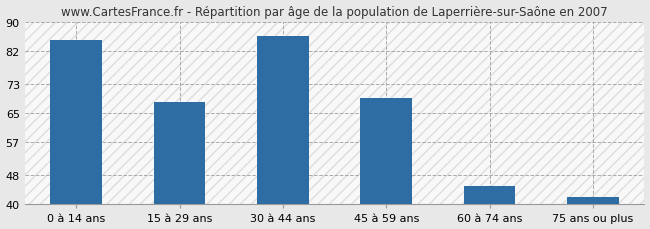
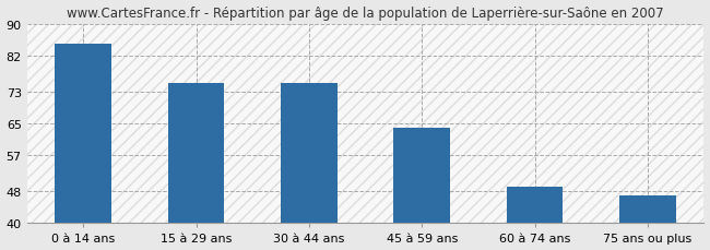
15 à 29 ans: 68 -> 75
30 à 44 ans: 86 -> 75
45 à 59 ans: 69 -> 64
60 à 74 ans: 45 -> 49
75 ans ou plus: 42 -> 47
